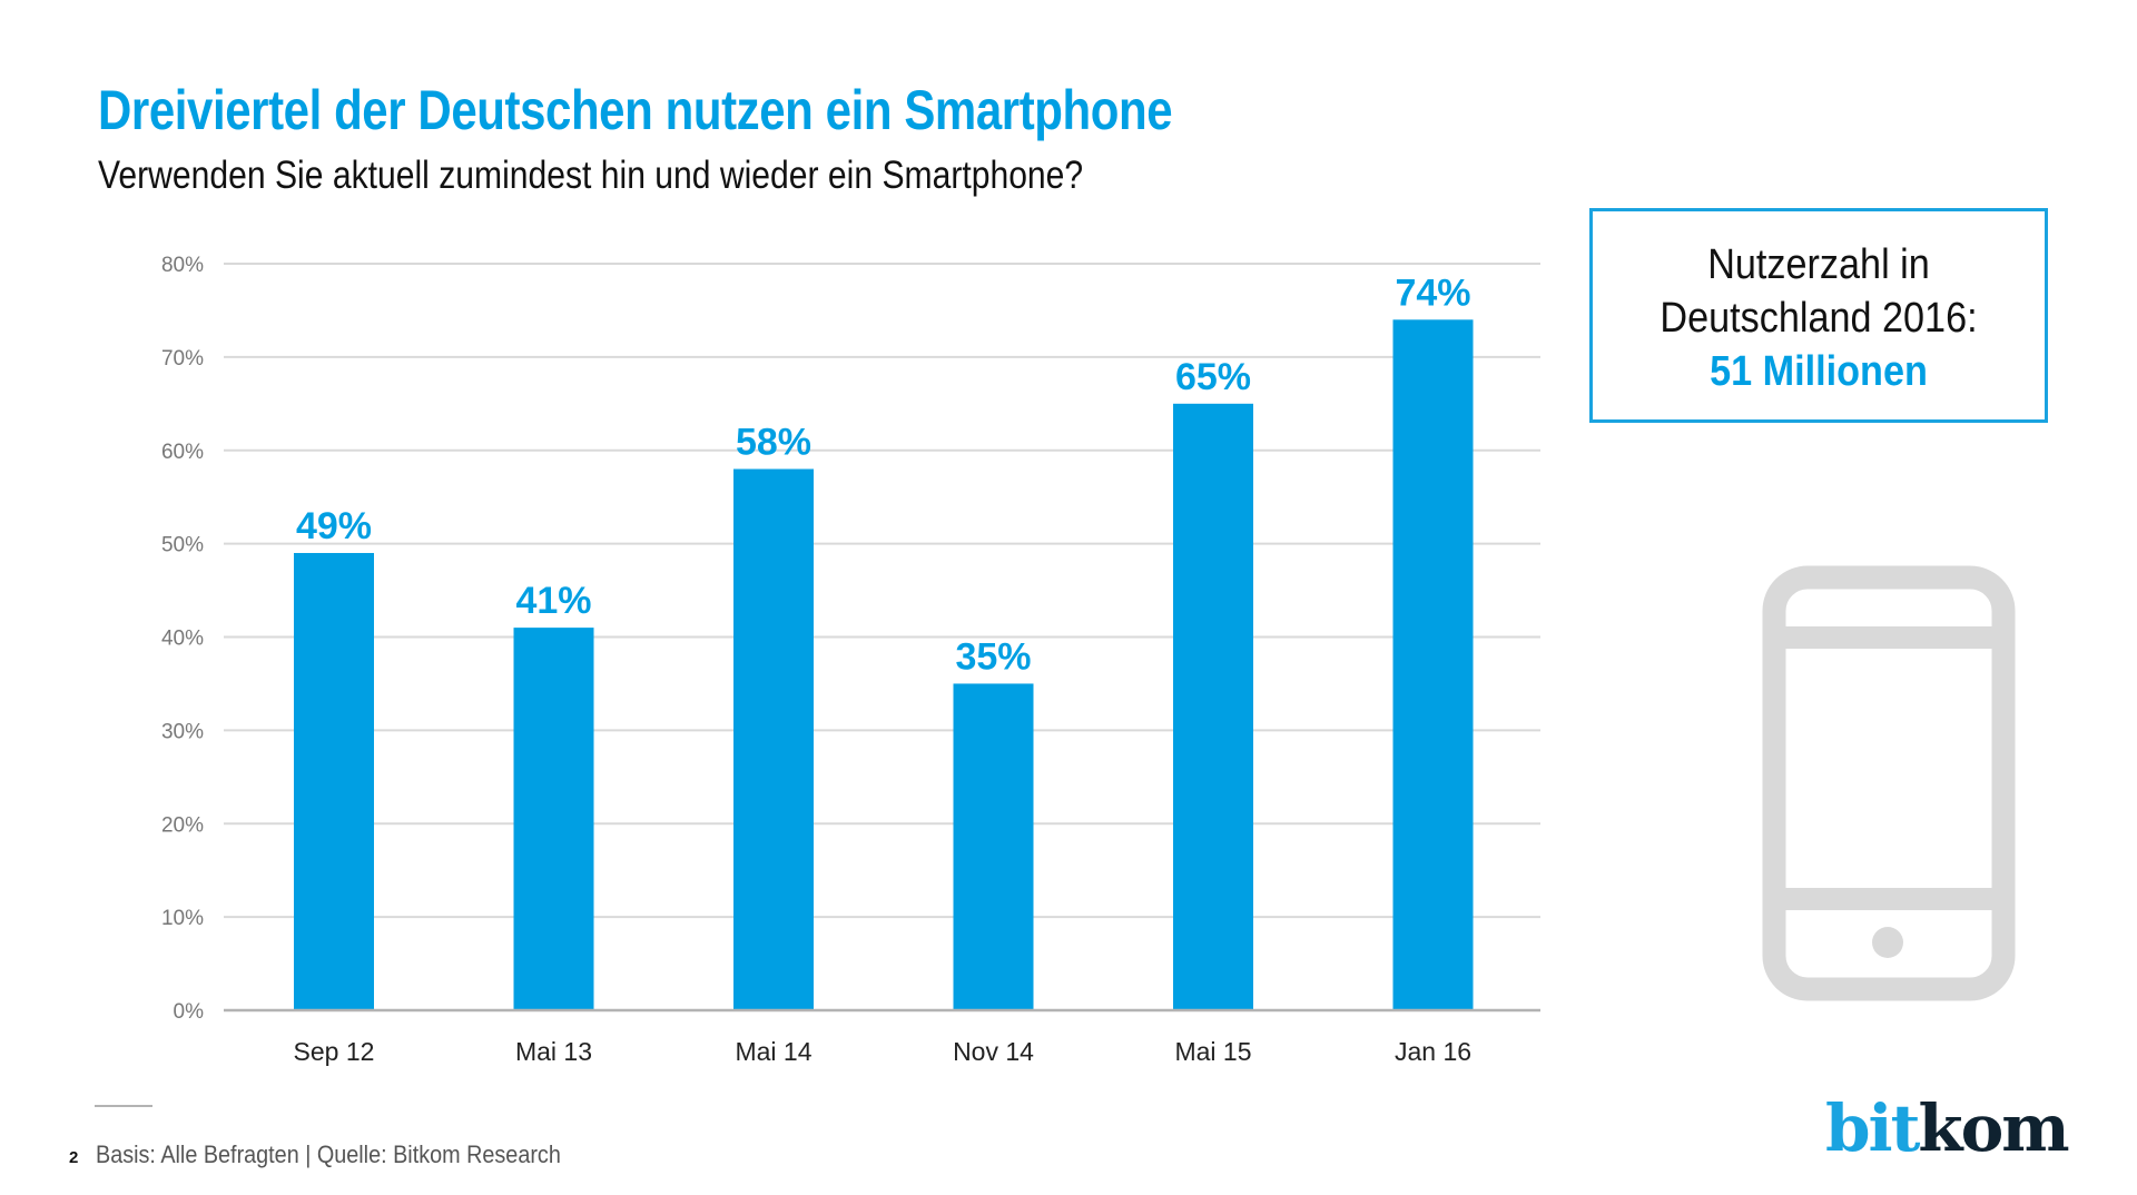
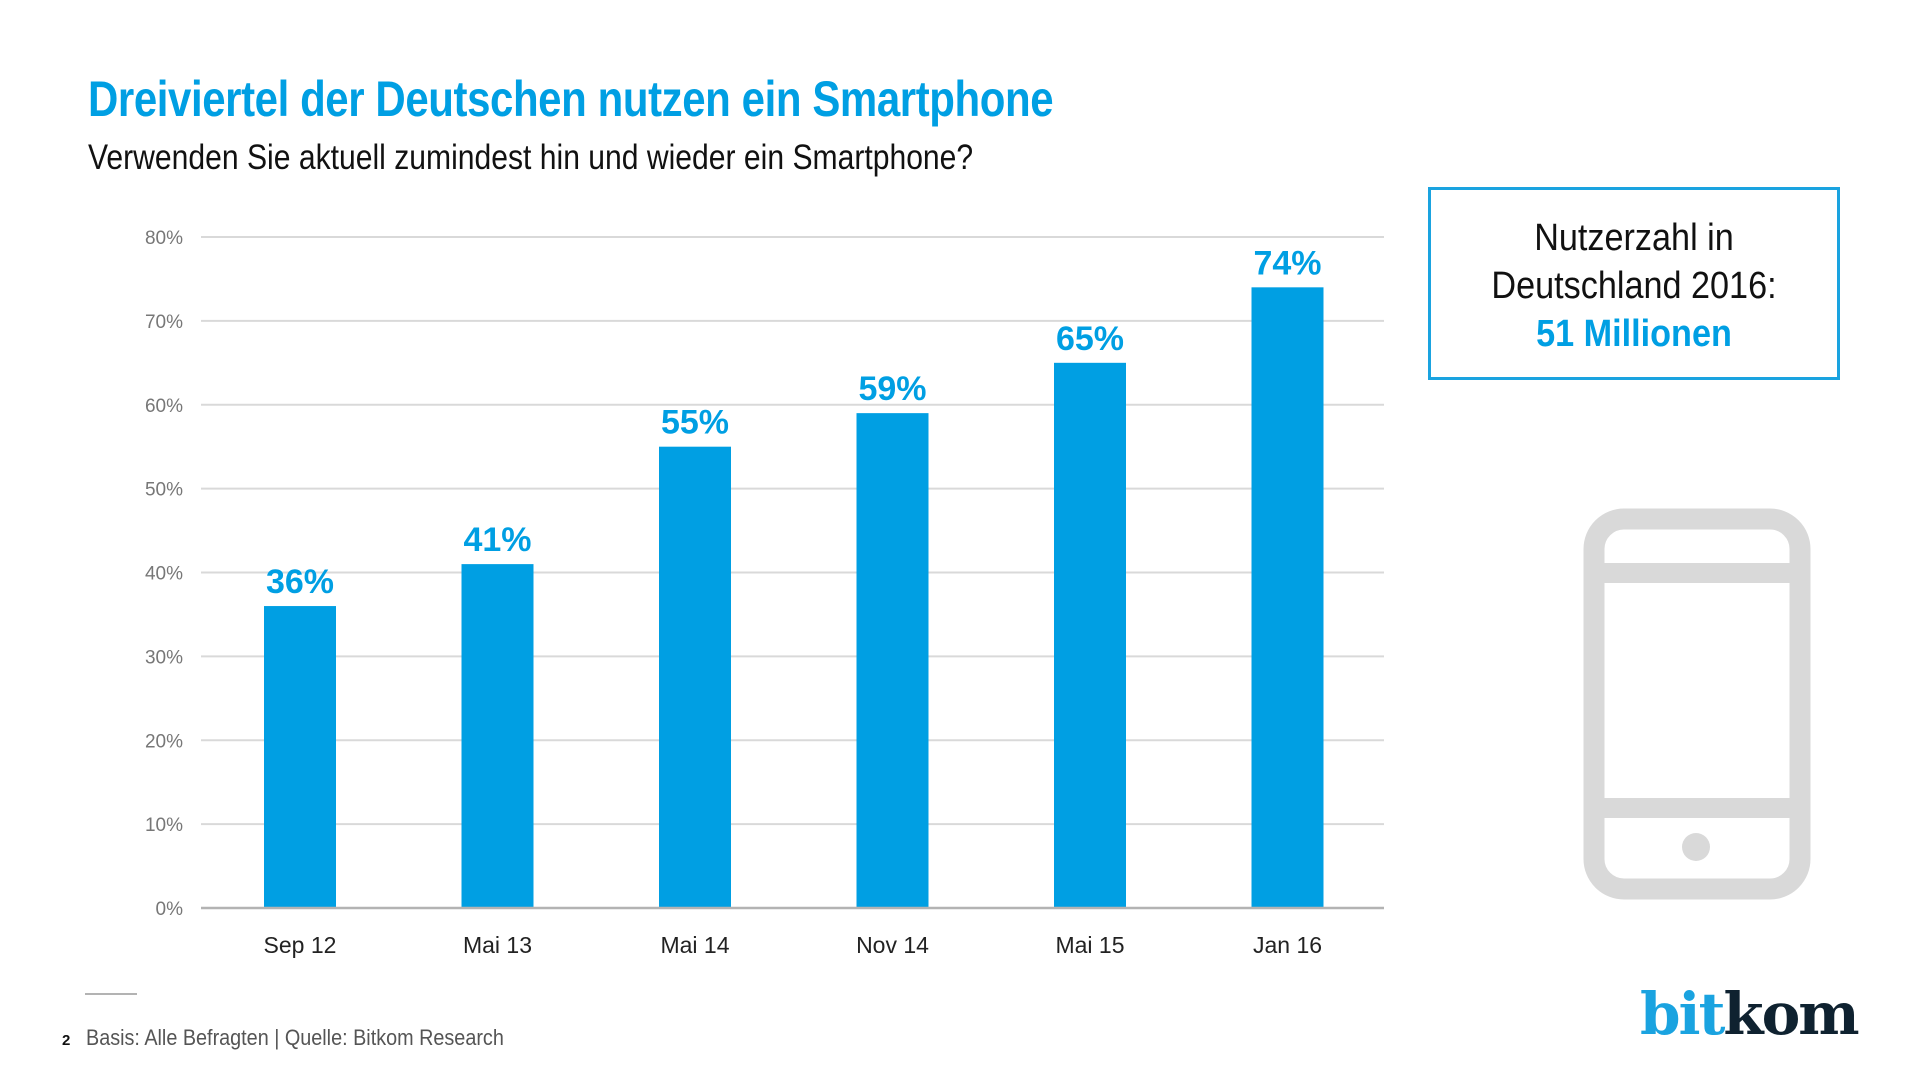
Sep 12: 49% -> 36%
Mai 14: 58% -> 55%
Nov 14: 35% -> 59%
